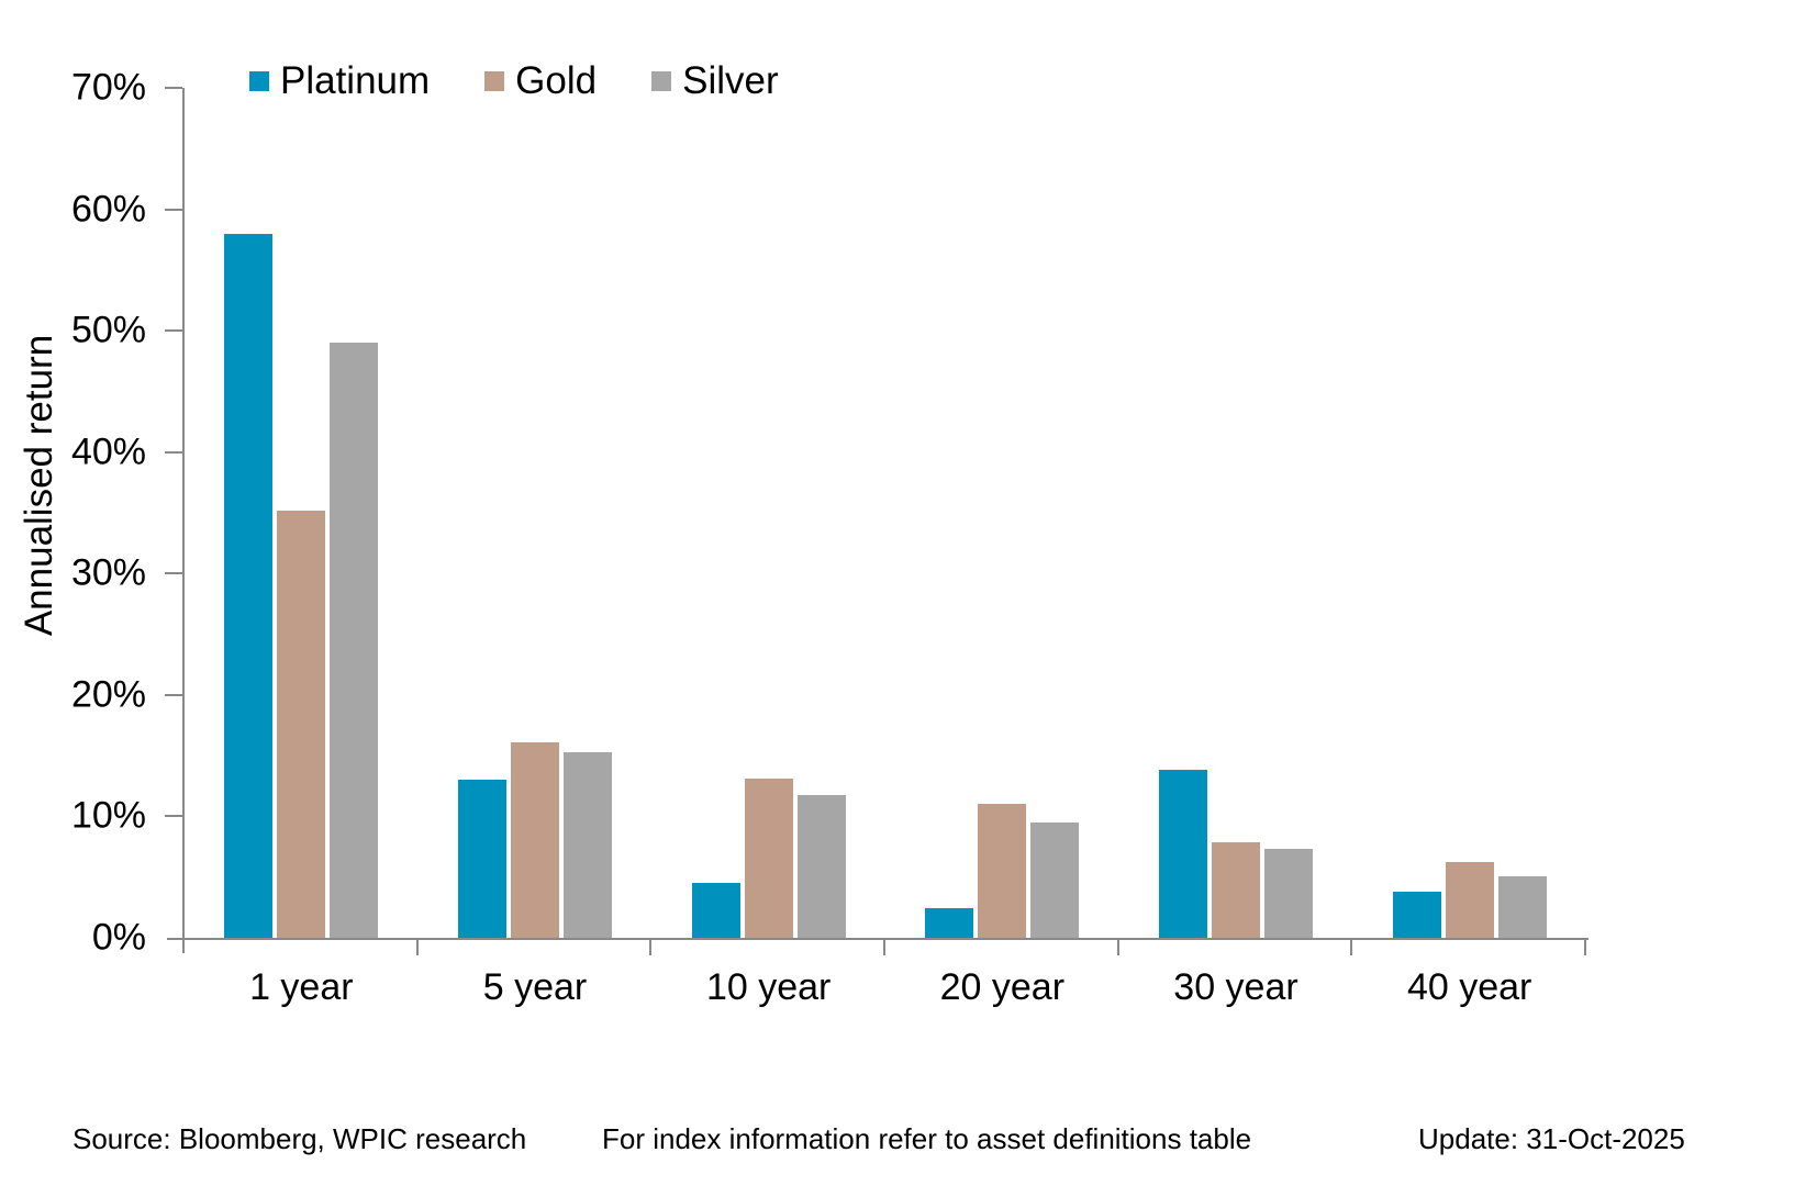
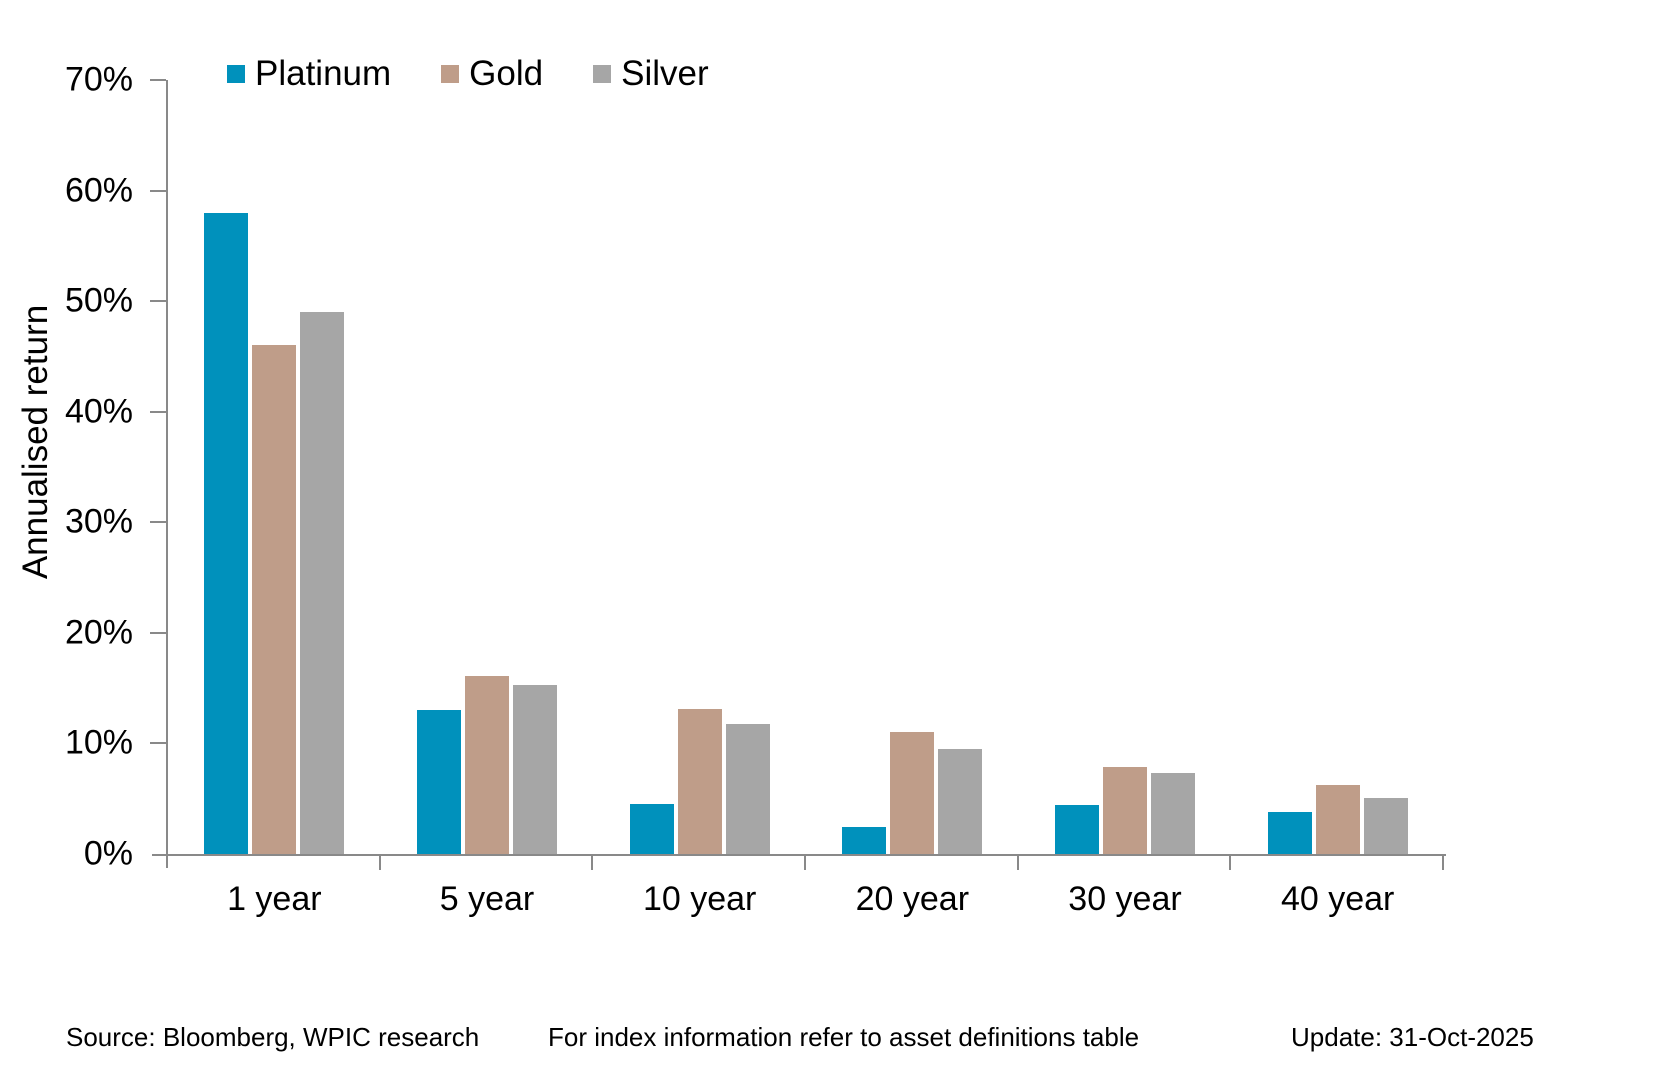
Gold/1 year: 35.2% -> 46.0%
Platinum/30 year: 13.8% -> 4.4%
